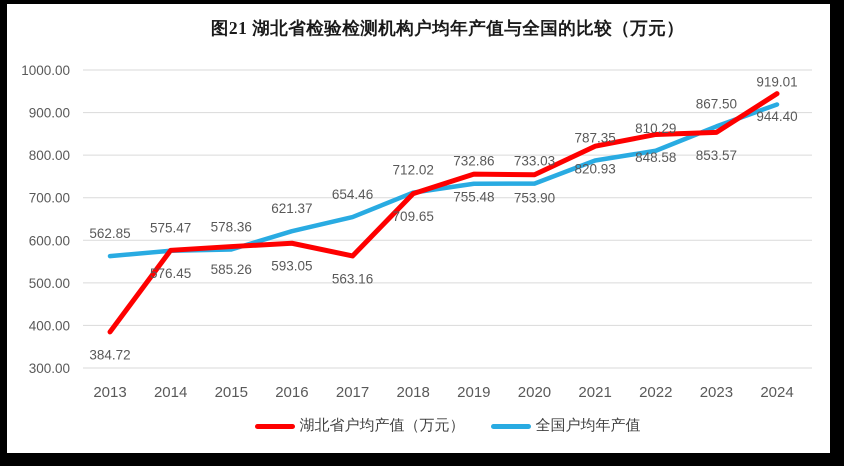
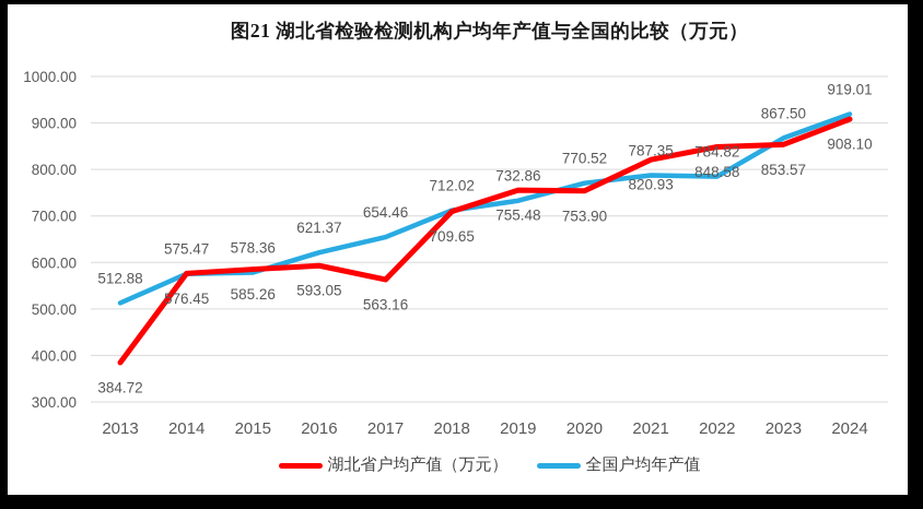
全国户均年产值/2013: 562.85 -> 512.88
全国户均年产值/2020: 733.03 -> 770.52
全国户均年产值/2022: 810.29 -> 784.82
湖北省户均产值（万元）/2024: 944.40 -> 908.10
